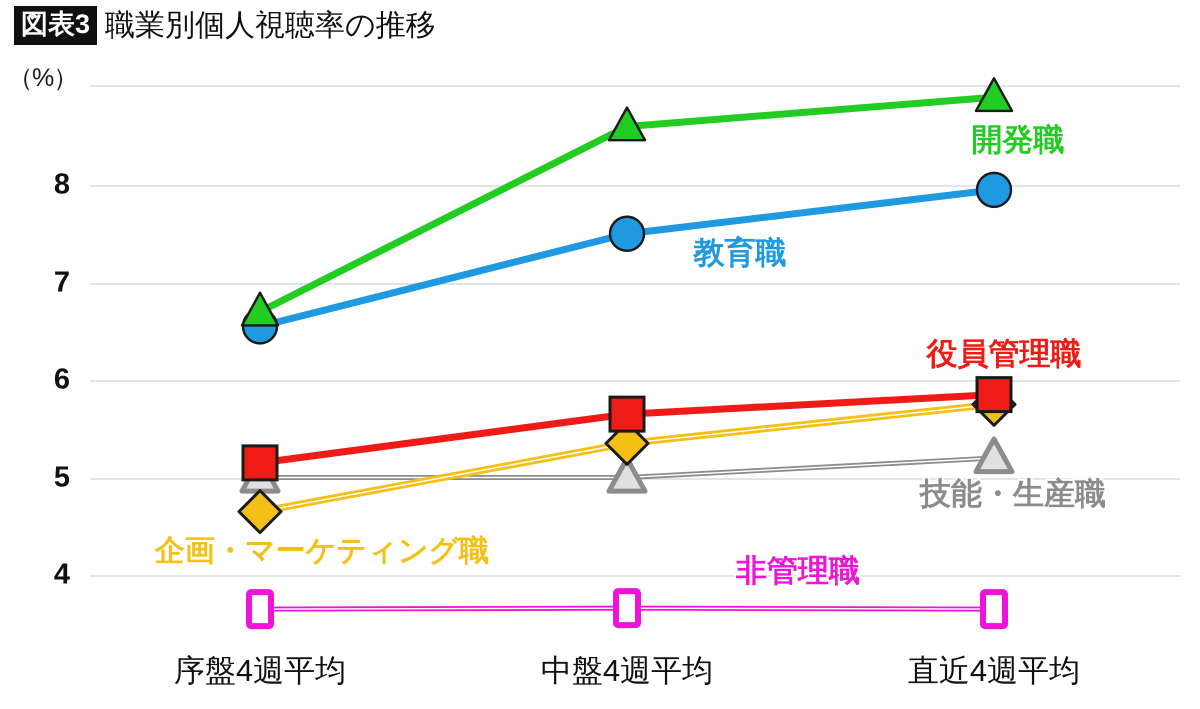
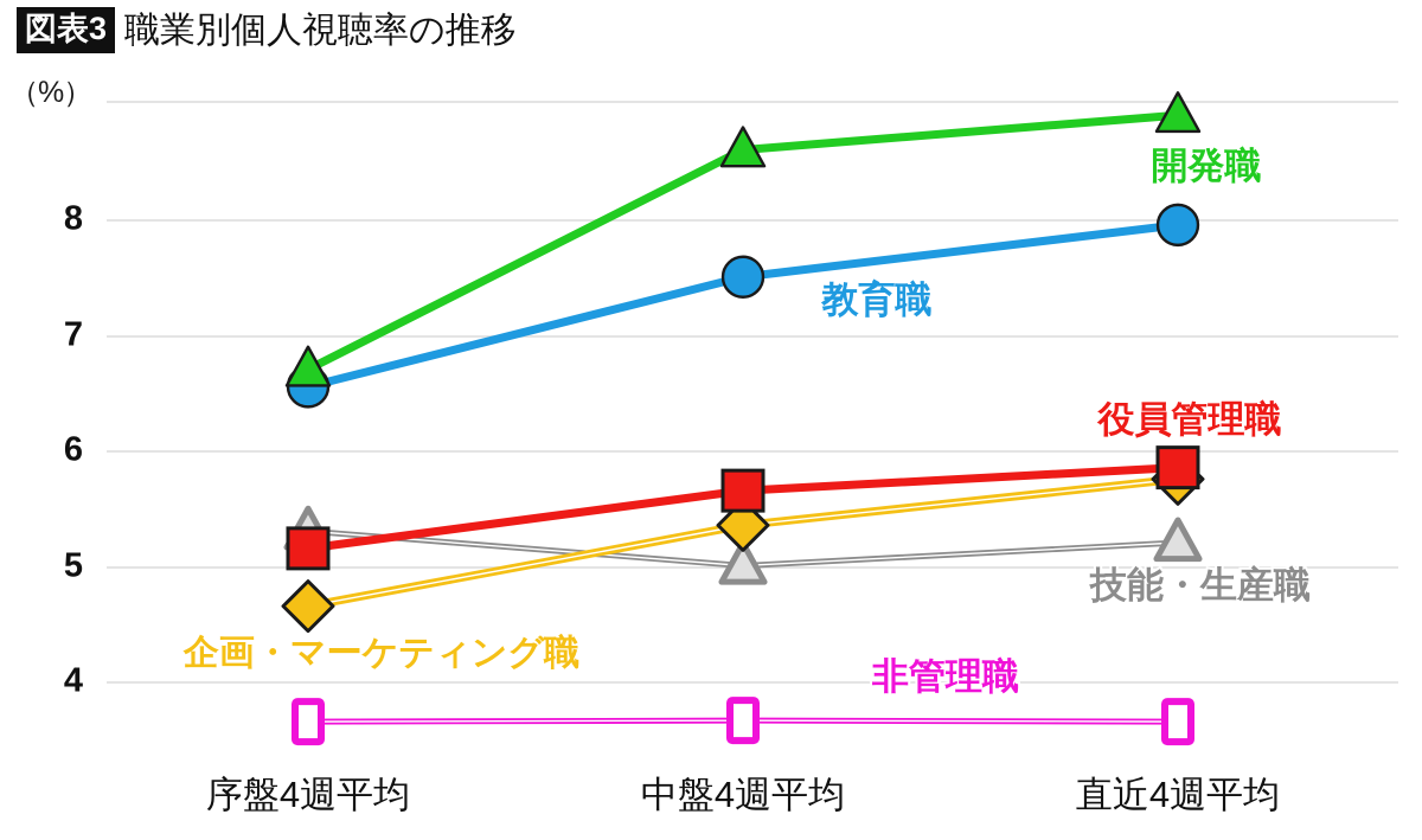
技能・生産職/序盤4週平均: 5.0 -> 5.3
